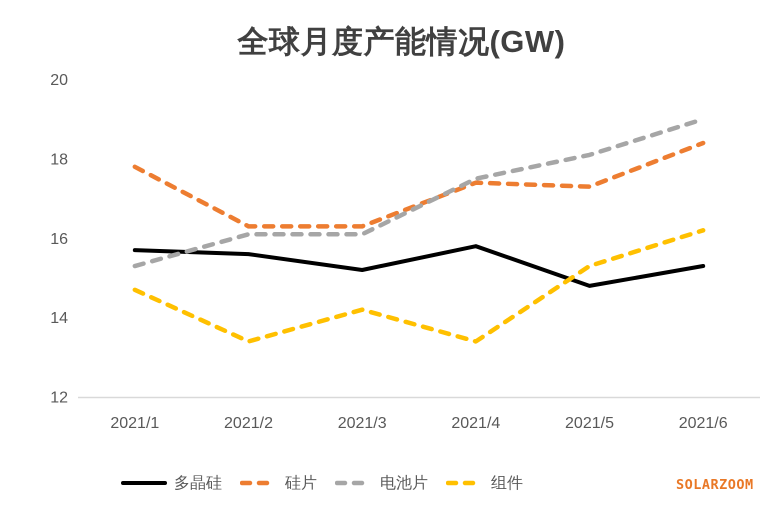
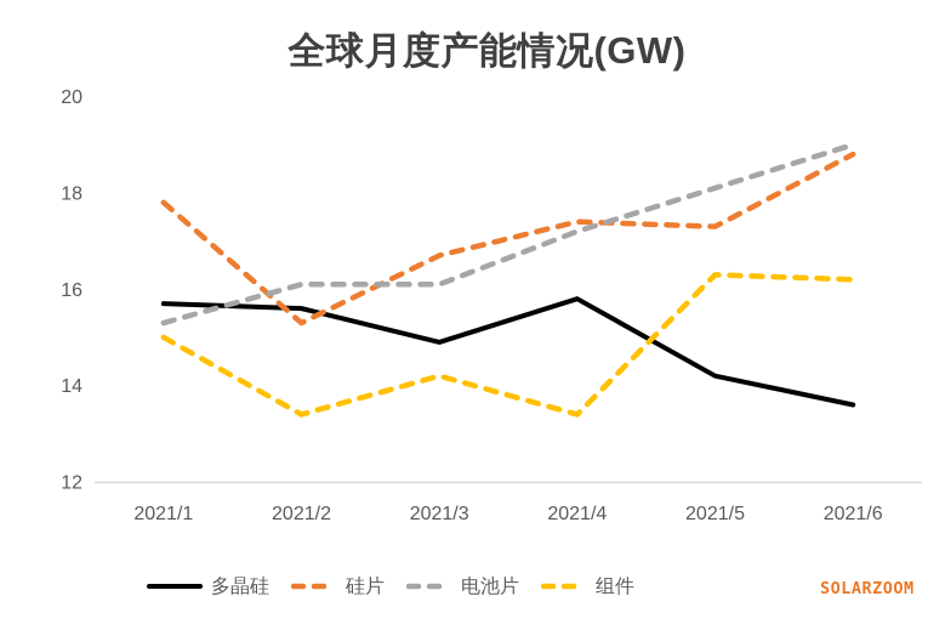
组件/2021/1: 14.7 -> 15.0
硅片/2021/2: 16.3 -> 15.3
多晶硅/2021/3: 15.2 -> 14.9
硅片/2021/3: 16.3 -> 16.7
电池片/2021/4: 17.5 -> 17.2
多晶硅/2021/5: 14.8 -> 14.2
组件/2021/5: 15.3 -> 16.3
多晶硅/2021/6: 15.3 -> 13.6
硅片/2021/6: 18.4 -> 18.8
